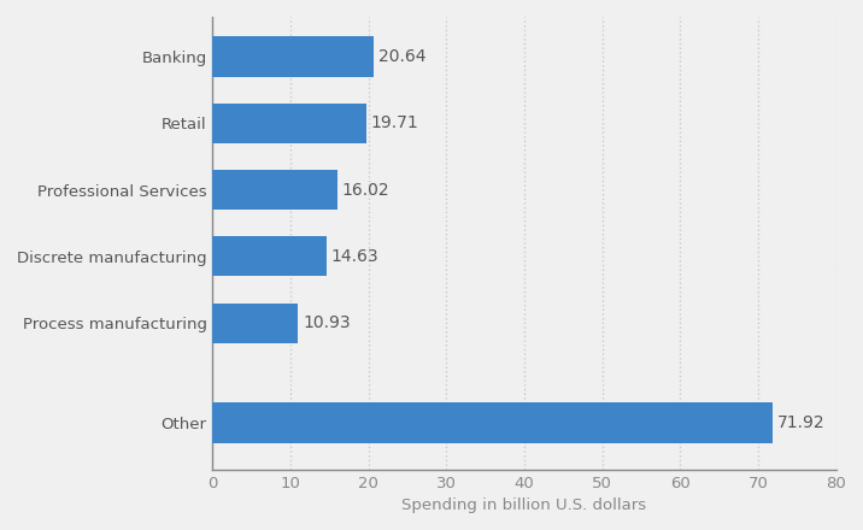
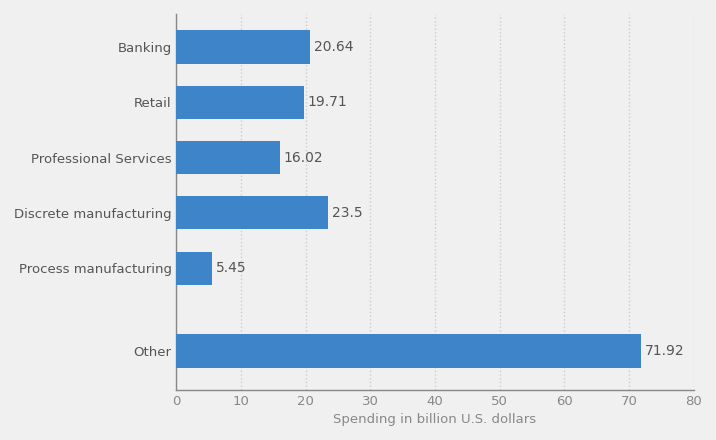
Discrete manufacturing: 14.63 -> 23.5
Process manufacturing: 10.93 -> 5.45
